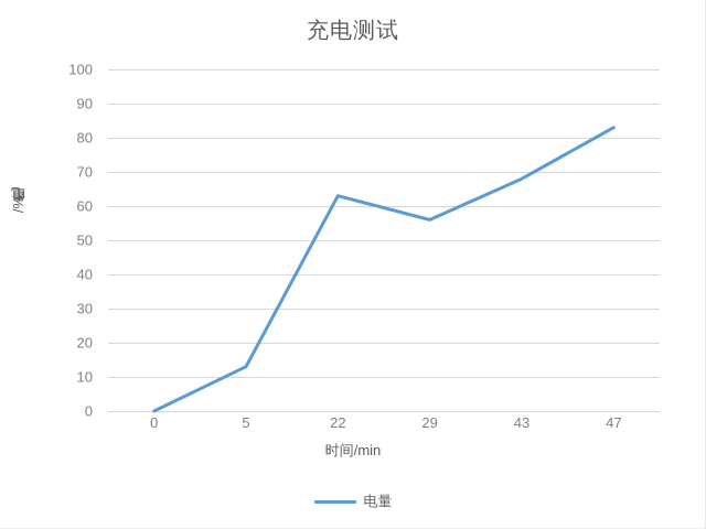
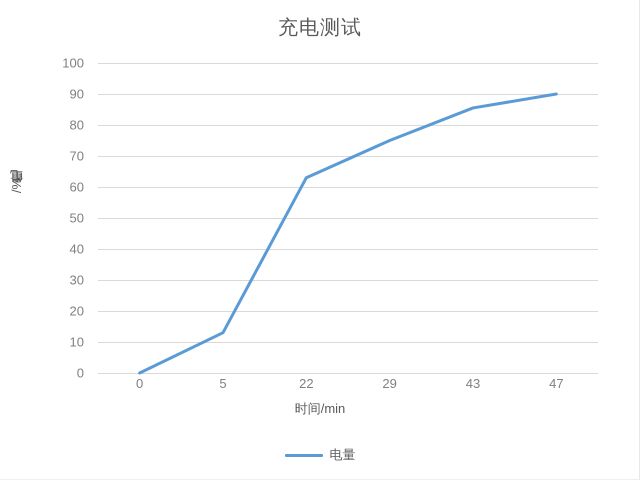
29: 56 -> 75
43: 68 -> 86
47: 83 -> 90
